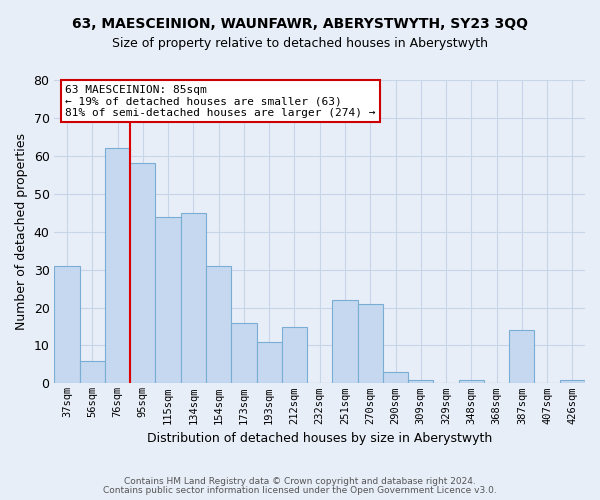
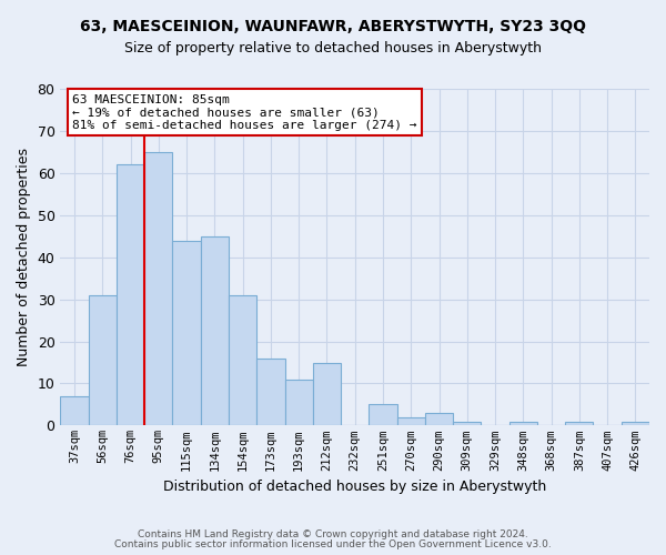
37sqm: 31 -> 7
56sqm: 6 -> 31
95sqm: 58 -> 65
251sqm: 22 -> 5
270sqm: 21 -> 2
387sqm: 14 -> 1
